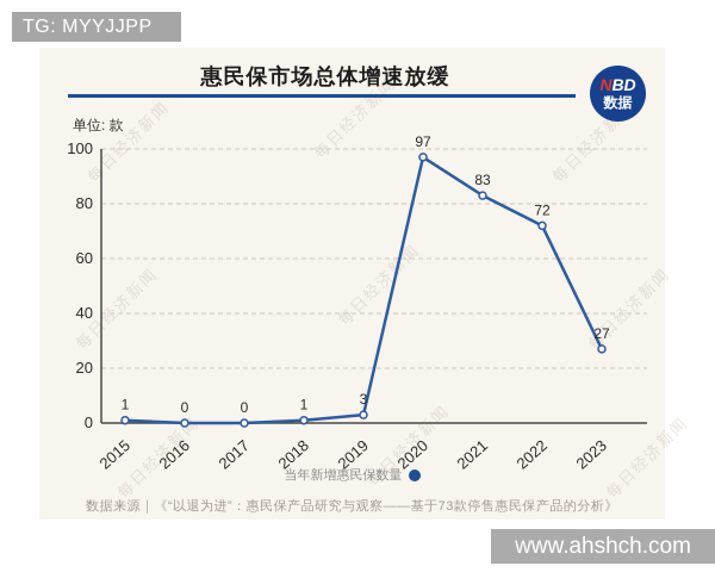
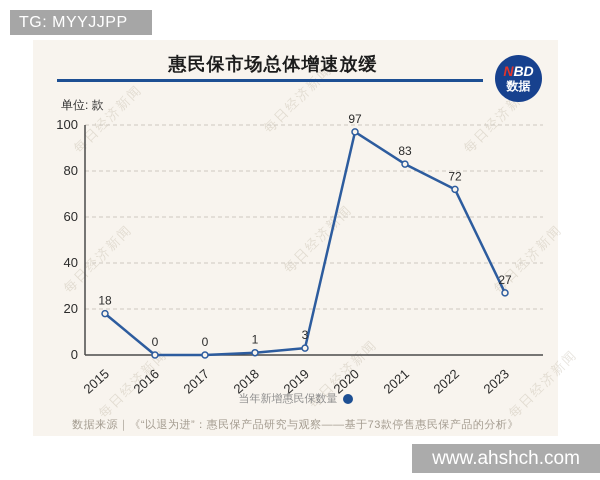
2015: 1 -> 18
